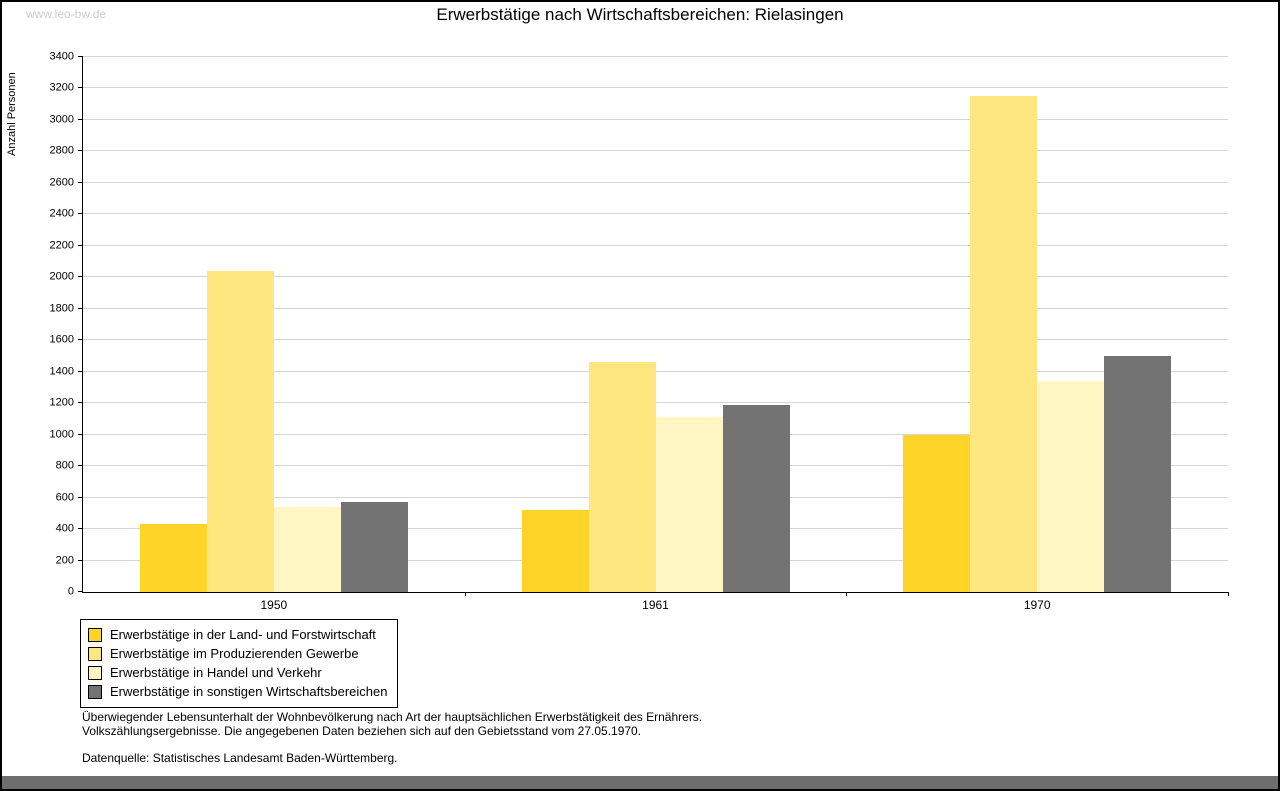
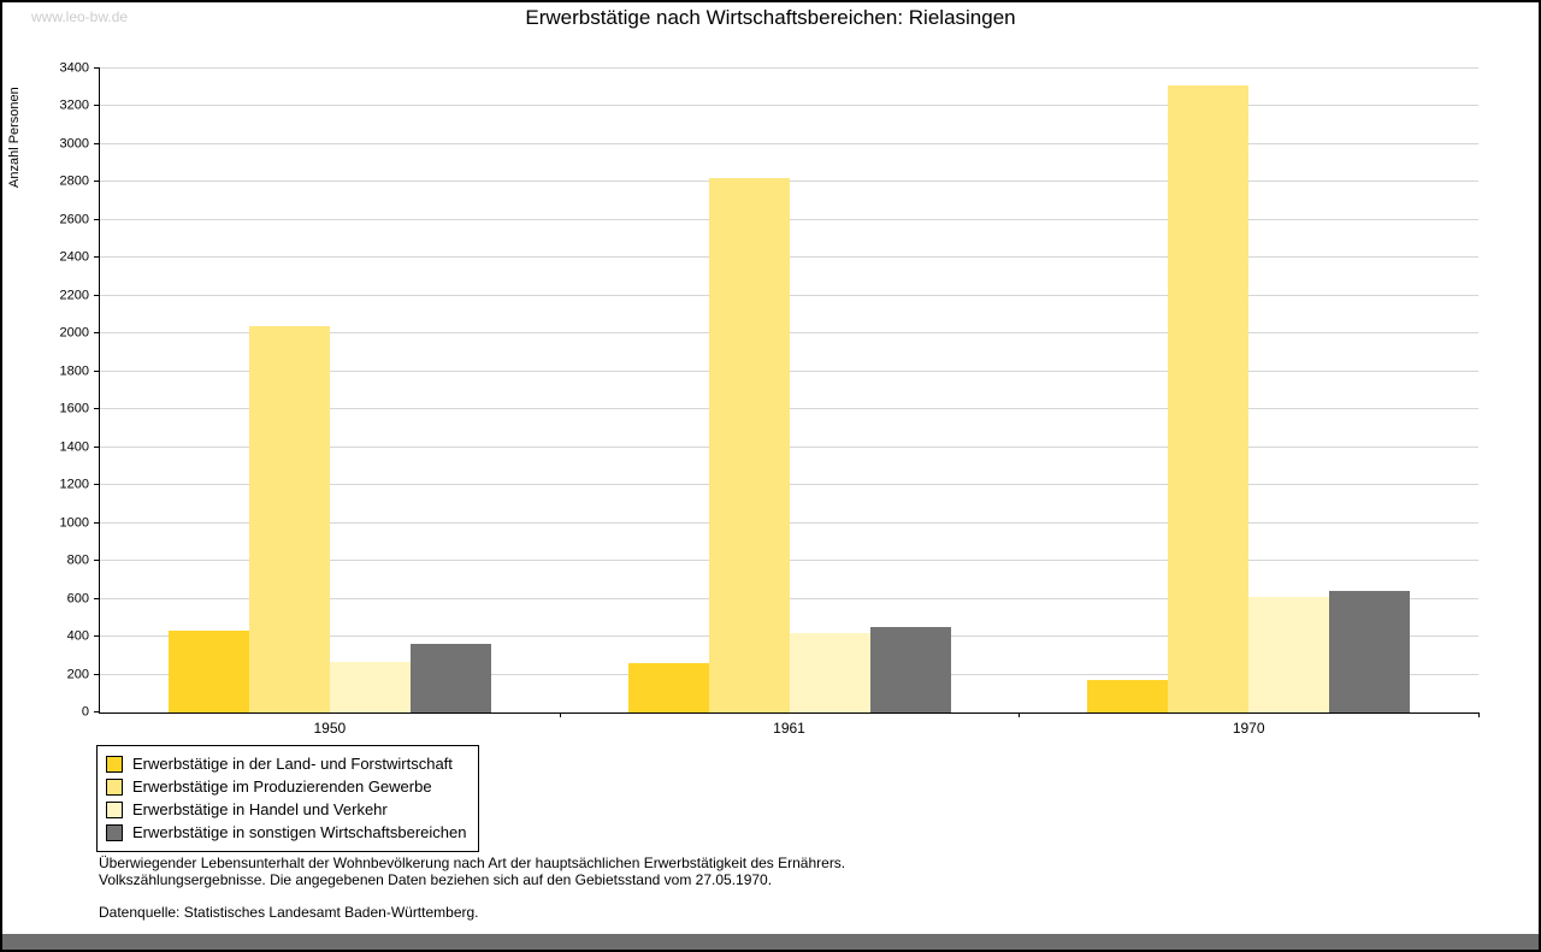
Erwerbstätige in Handel und Verkehr/1950: 540 -> 270
Erwerbstätige in sonstigen Wirtschaftsbereichen/1950: 570 -> 360
Erwerbstätige in der Land- und Forstwirtschaft/1961: 520 -> 260
Erwerbstätige im Produzierenden Gewerbe/1961: 1460 -> 2820
Erwerbstätige in Handel und Verkehr/1961: 1110 -> 420
Erwerbstätige in sonstigen Wirtschaftsbereichen/1961: 1190 -> 450
Erwerbstätige in der Land- und Forstwirtschaft/1970: 1000 -> 170
Erwerbstätige im Produzierenden Gewerbe/1970: 3150 -> 3310
Erwerbstätige in Handel und Verkehr/1970: 1340 -> 610
Erwerbstätige in sonstigen Wirtschaftsbereichen/1970: 1500 -> 640
